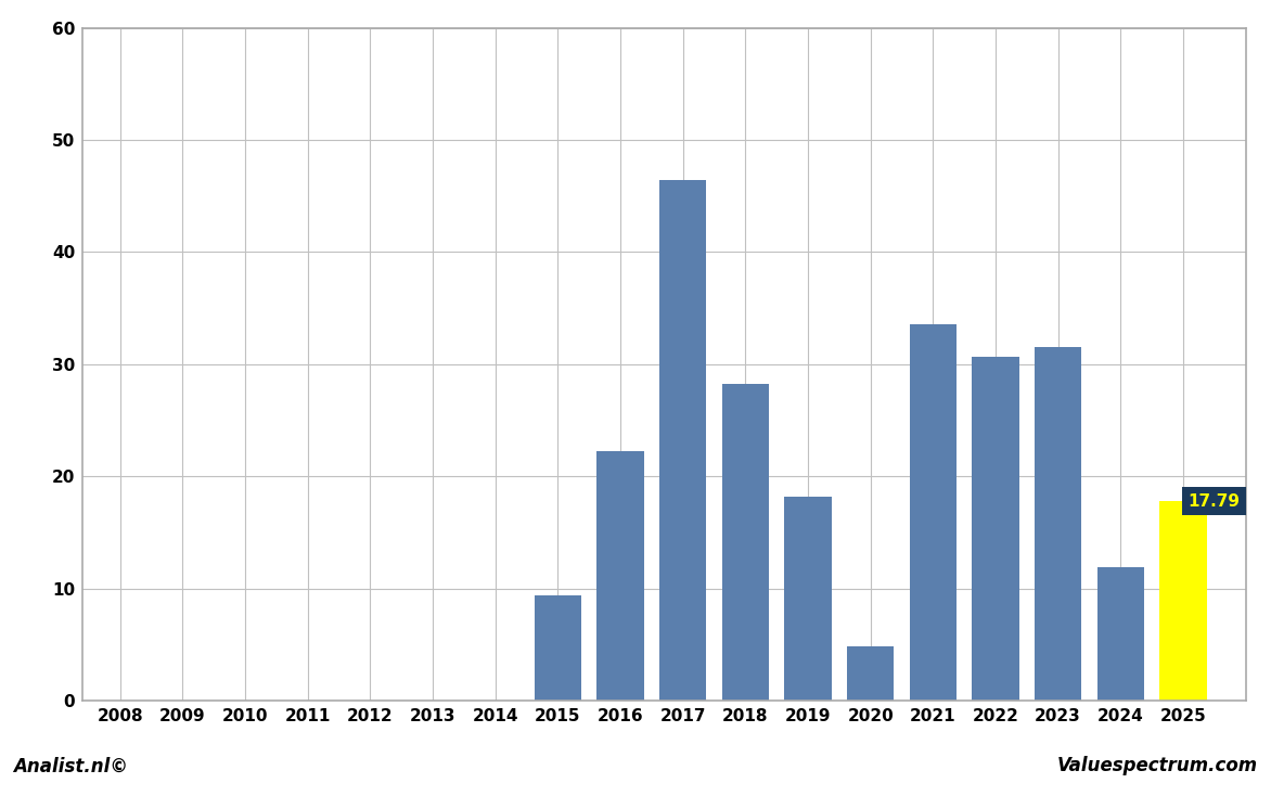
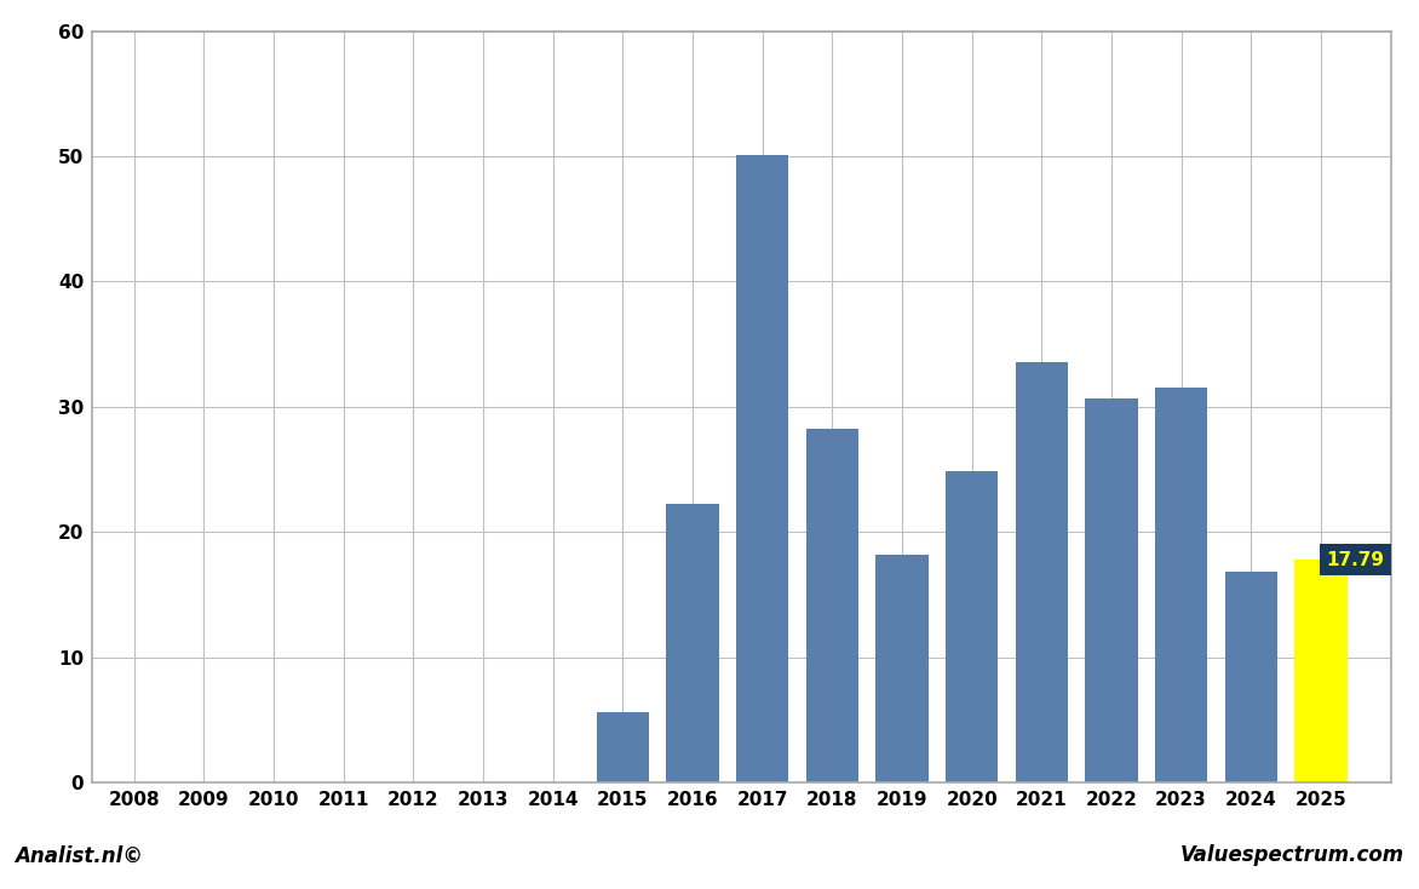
2015: 9.4 -> 5.6
2017: 46.4 -> 50.1
2020: 4.8 -> 24.9
2024: 11.9 -> 16.8
